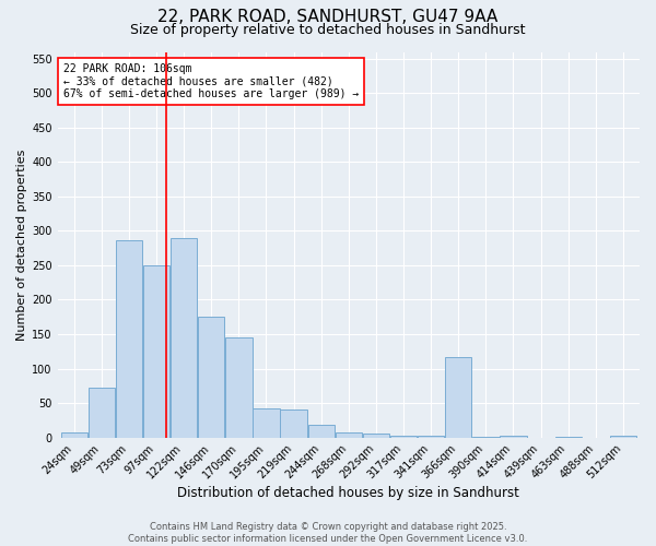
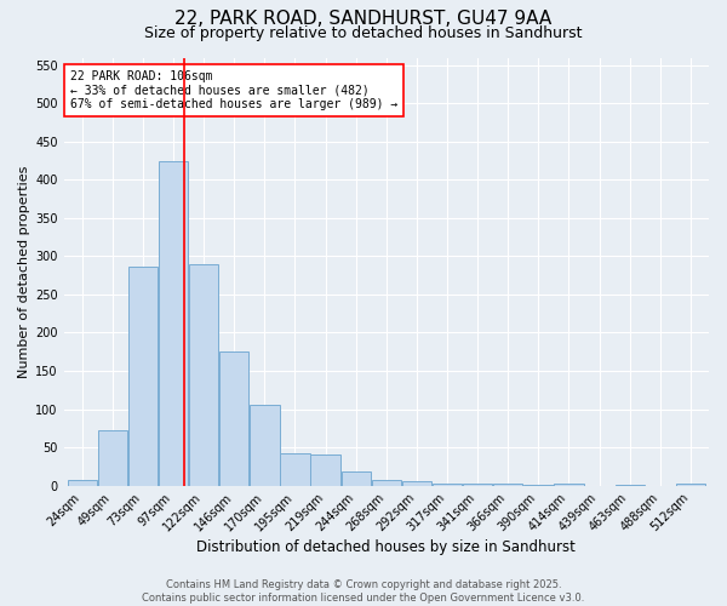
97sqm: 250 -> 425
170sqm: 146 -> 105
366sqm: 116 -> 3
